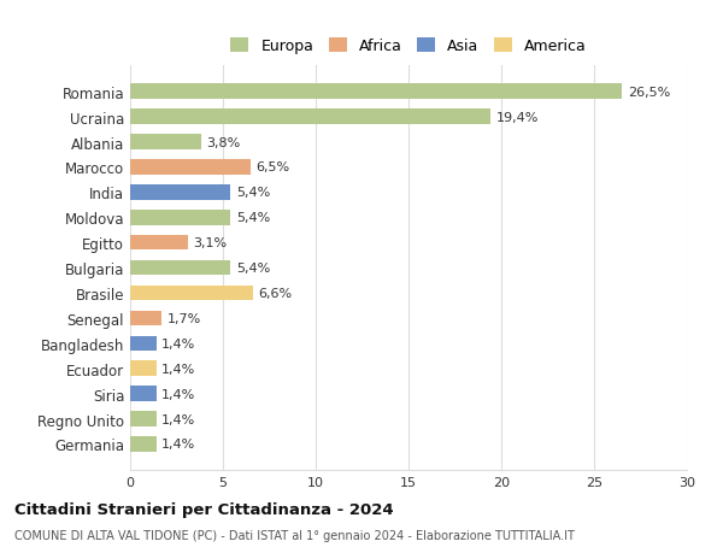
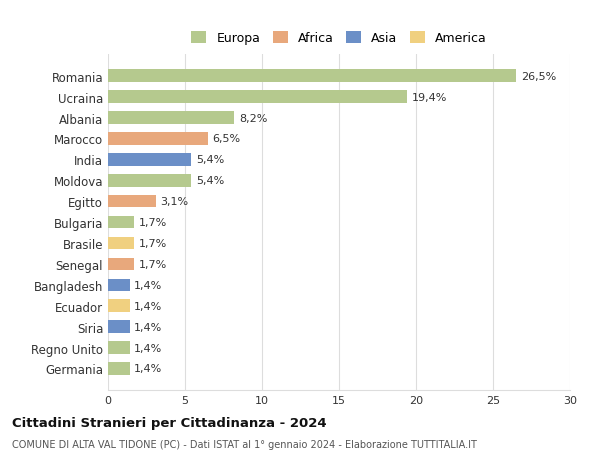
Albania: 3,8% -> 8,2%
Bulgaria: 5,4% -> 1,7%
Brasile: 6,6% -> 1,7%
